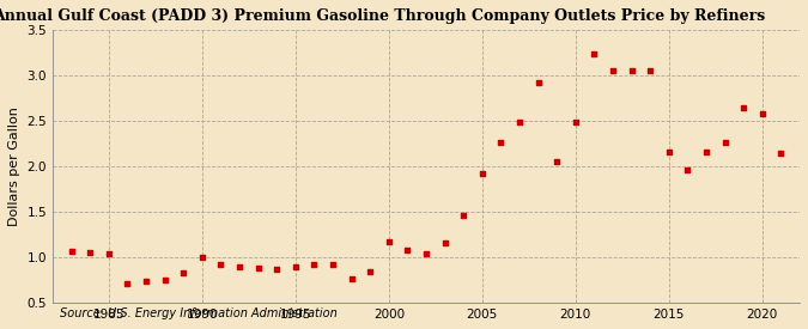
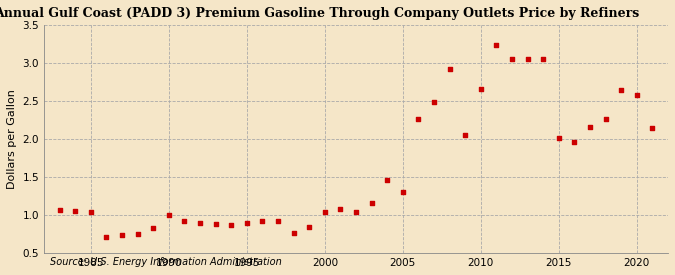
2000: 1.17 -> 1.04
2005: 1.92 -> 1.30
2010: 2.49 -> 2.66
2015: 2.16 -> 2.02
